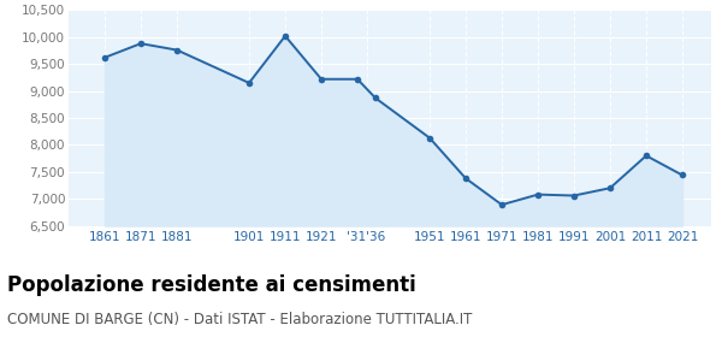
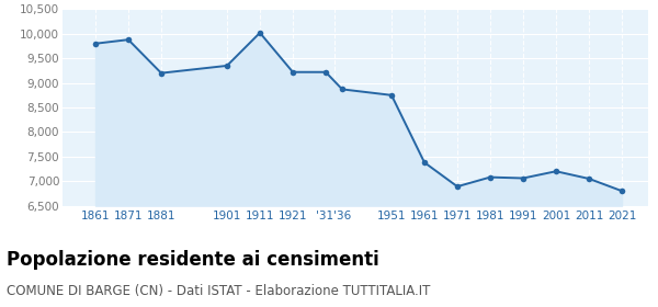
1861: 9,620 -> 9,800
1881: 9,760 -> 9,200
1901: 9,150 -> 9,350
1951: 8,130 -> 8,750
2011: 7,800 -> 7,050
2021: 7,440 -> 6,800
